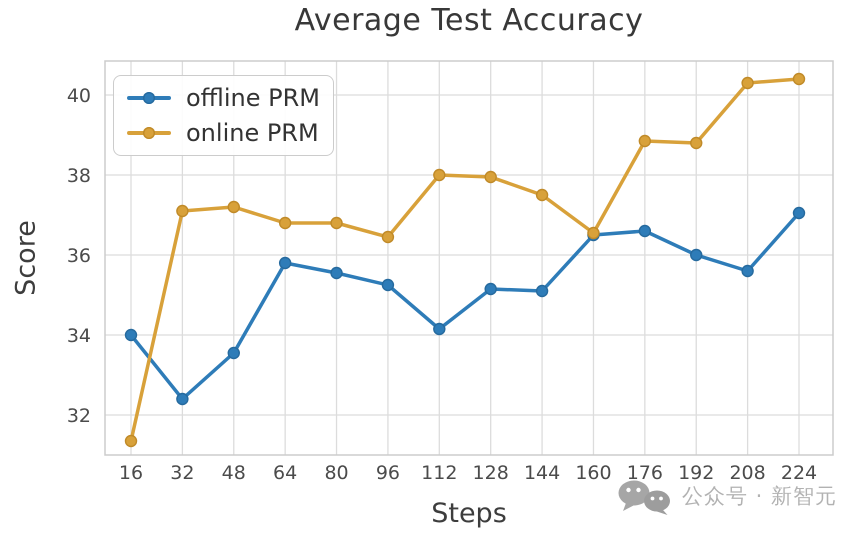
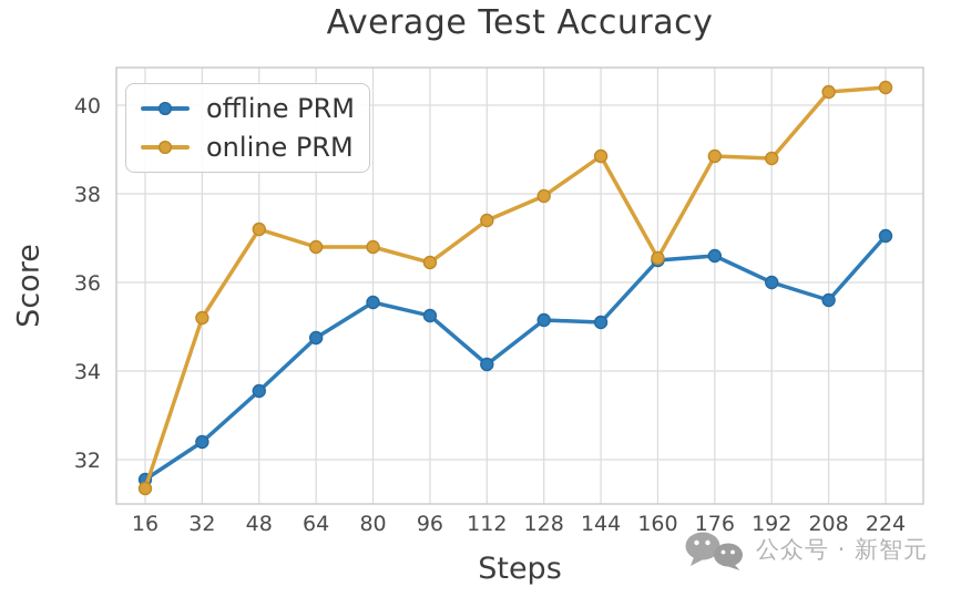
offline PRM/16: 34.0 -> 31.6
online PRM/32: 37.1 -> 35.2
offline PRM/64: 35.8 -> 34.8
online PRM/112: 38.0 -> 37.4
online PRM/144: 37.5 -> 38.9
